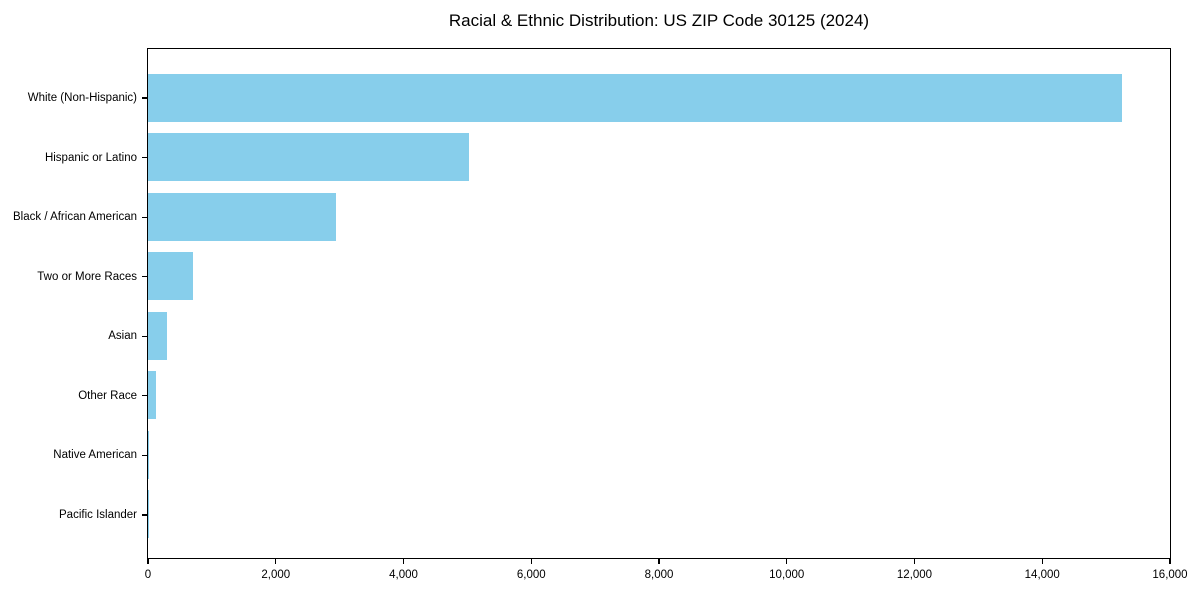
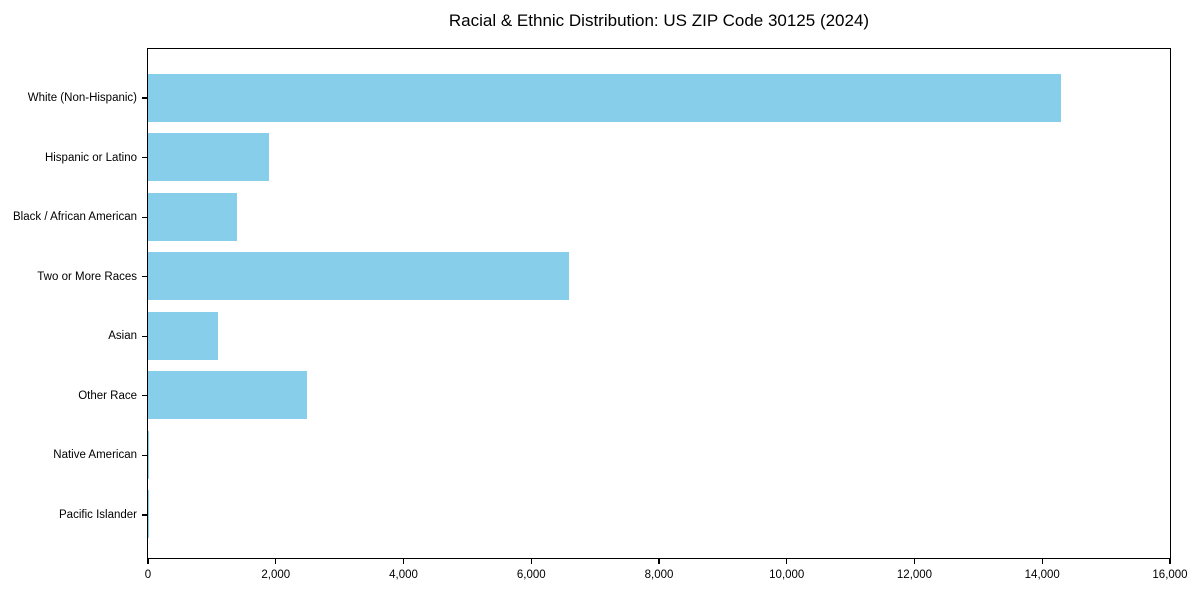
White (Non-Hispanic): 15200 -> 14300
Hispanic or Latino: 5000 -> 1900
Black / African American: 3000 -> 1400
Two or More Races: 700 -> 6600
Asian: 300 -> 1100
Other Race: 100 -> 2500
